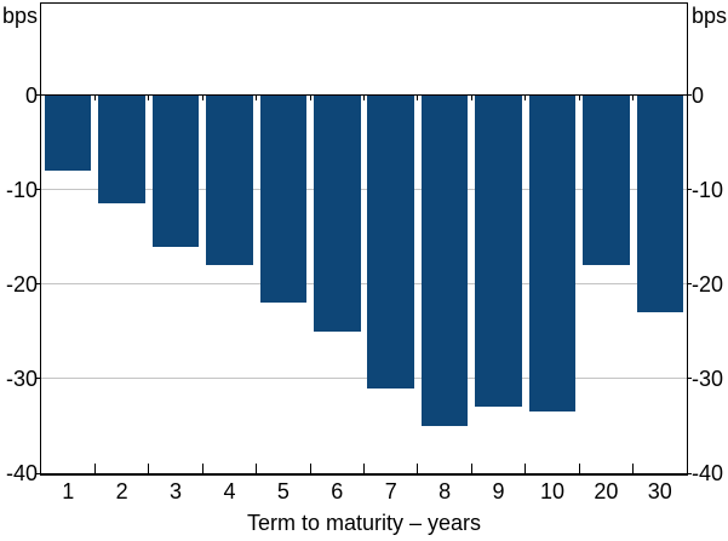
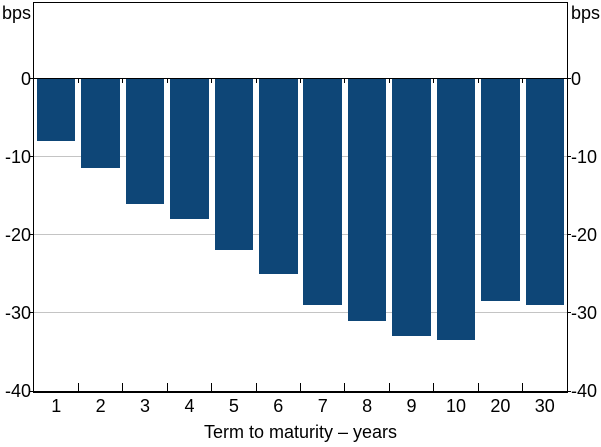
7: -31 -> -29
8: -35 -> -31
20: -18 -> -28
30: -23 -> -29
